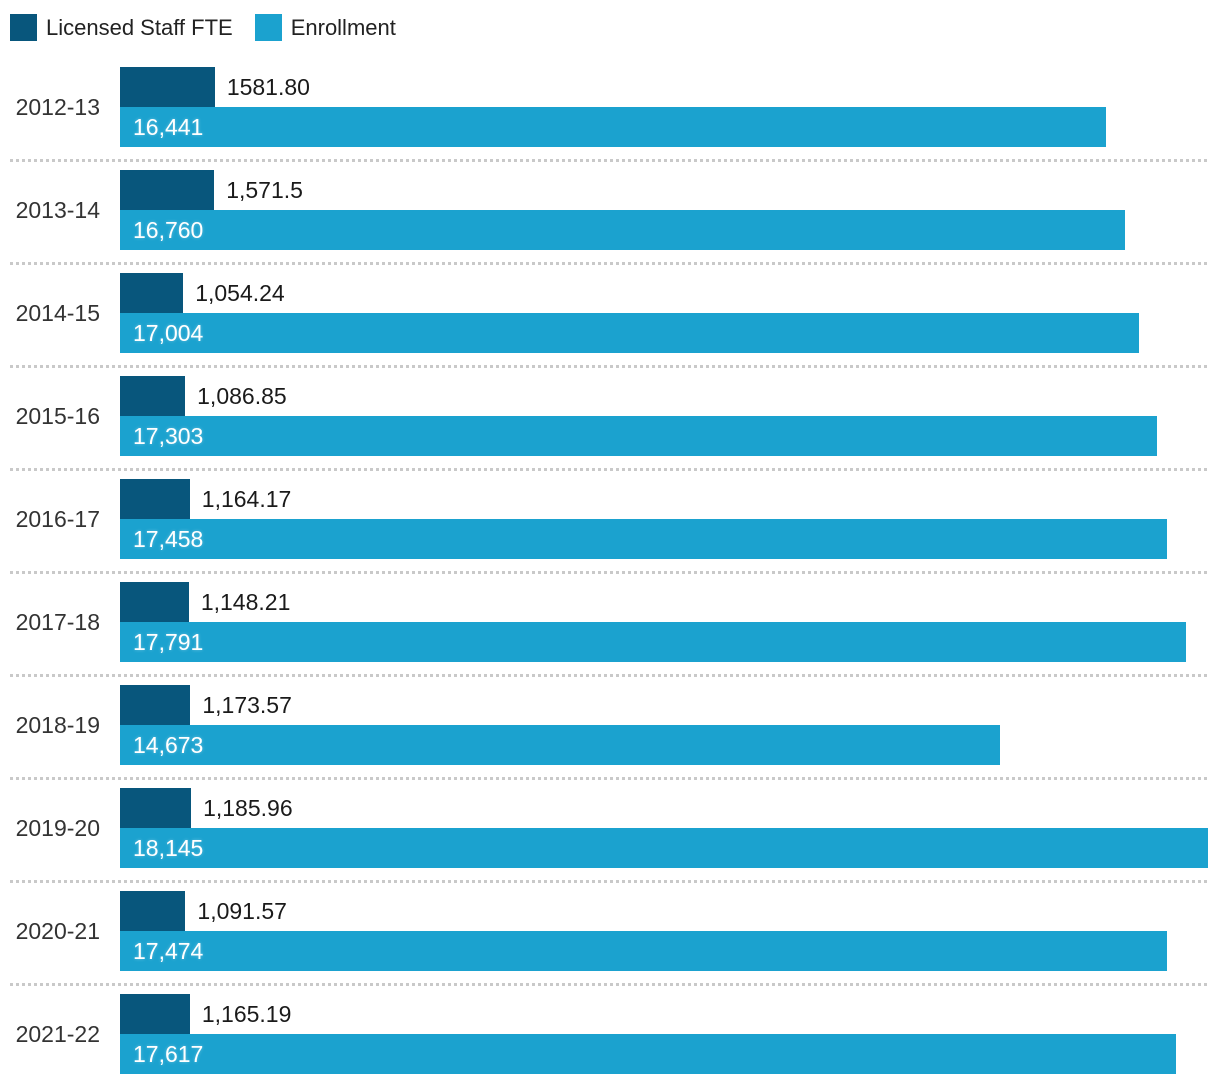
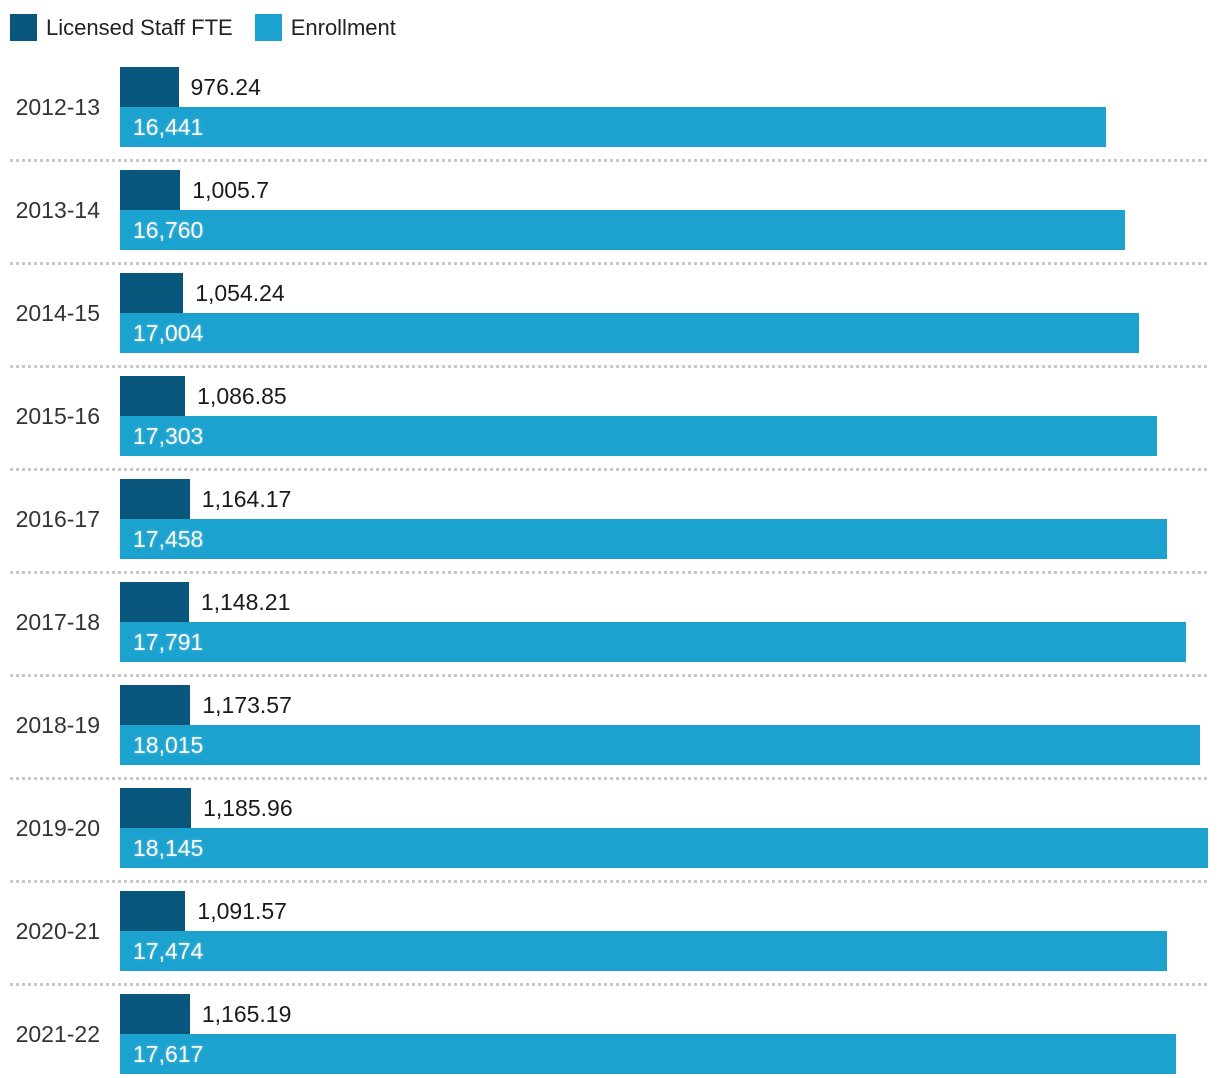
Licensed Staff FTE/2012-13: 1581.80 -> 976.24
Licensed Staff FTE/2013-14: 1,571.5 -> 1,005.7
Enrollment/2018-19: 14,673 -> 18,015
